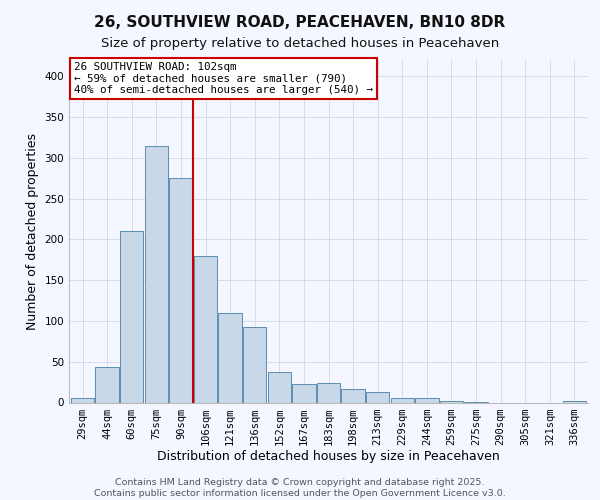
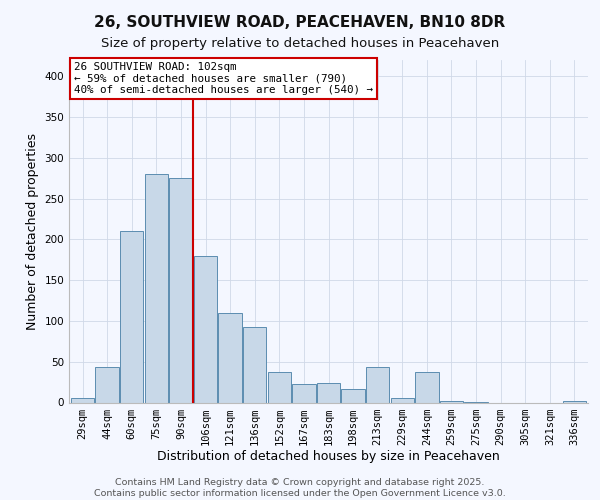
75sqm: 315 -> 280
213sqm: 13 -> 44
244sqm: 6 -> 38
